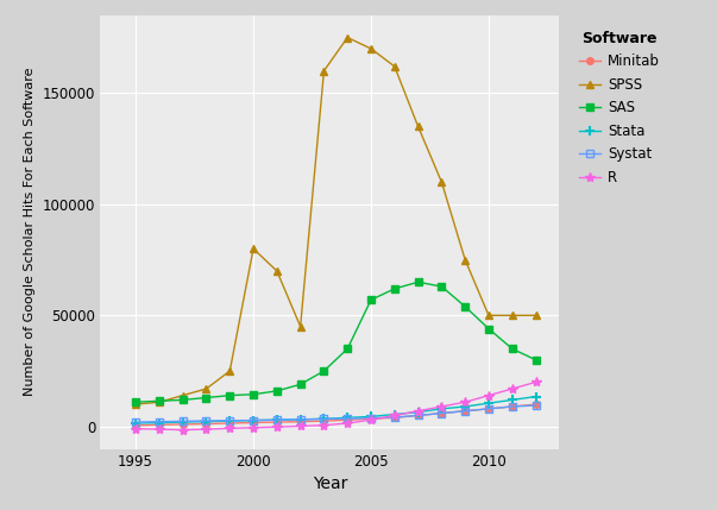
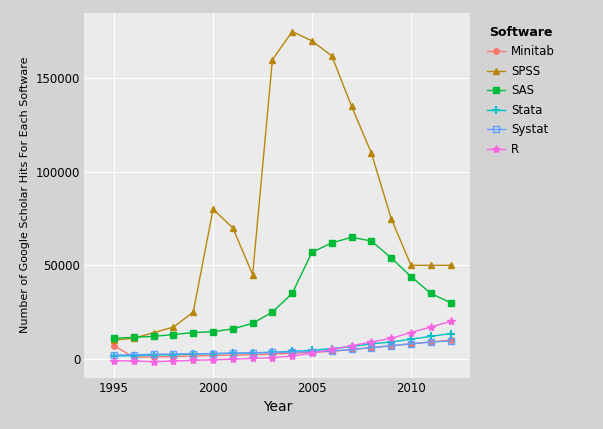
Minitab/1995: 0 -> 7000
